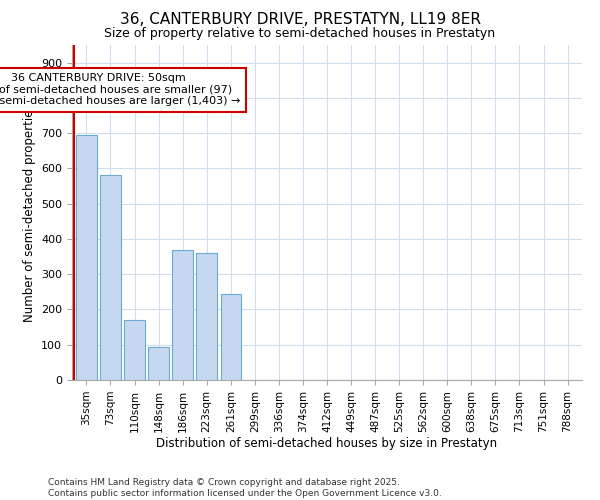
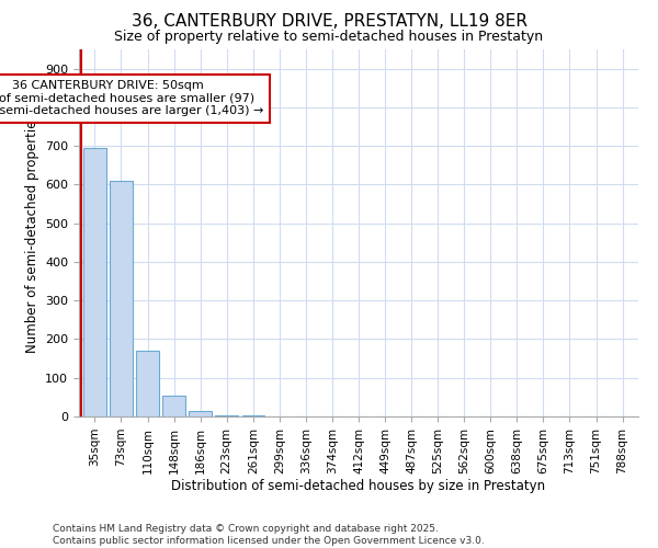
73sqm: 580 -> 610
148sqm: 95 -> 55
186sqm: 370 -> 15
223sqm: 360 -> 4
261sqm: 245 -> 2
